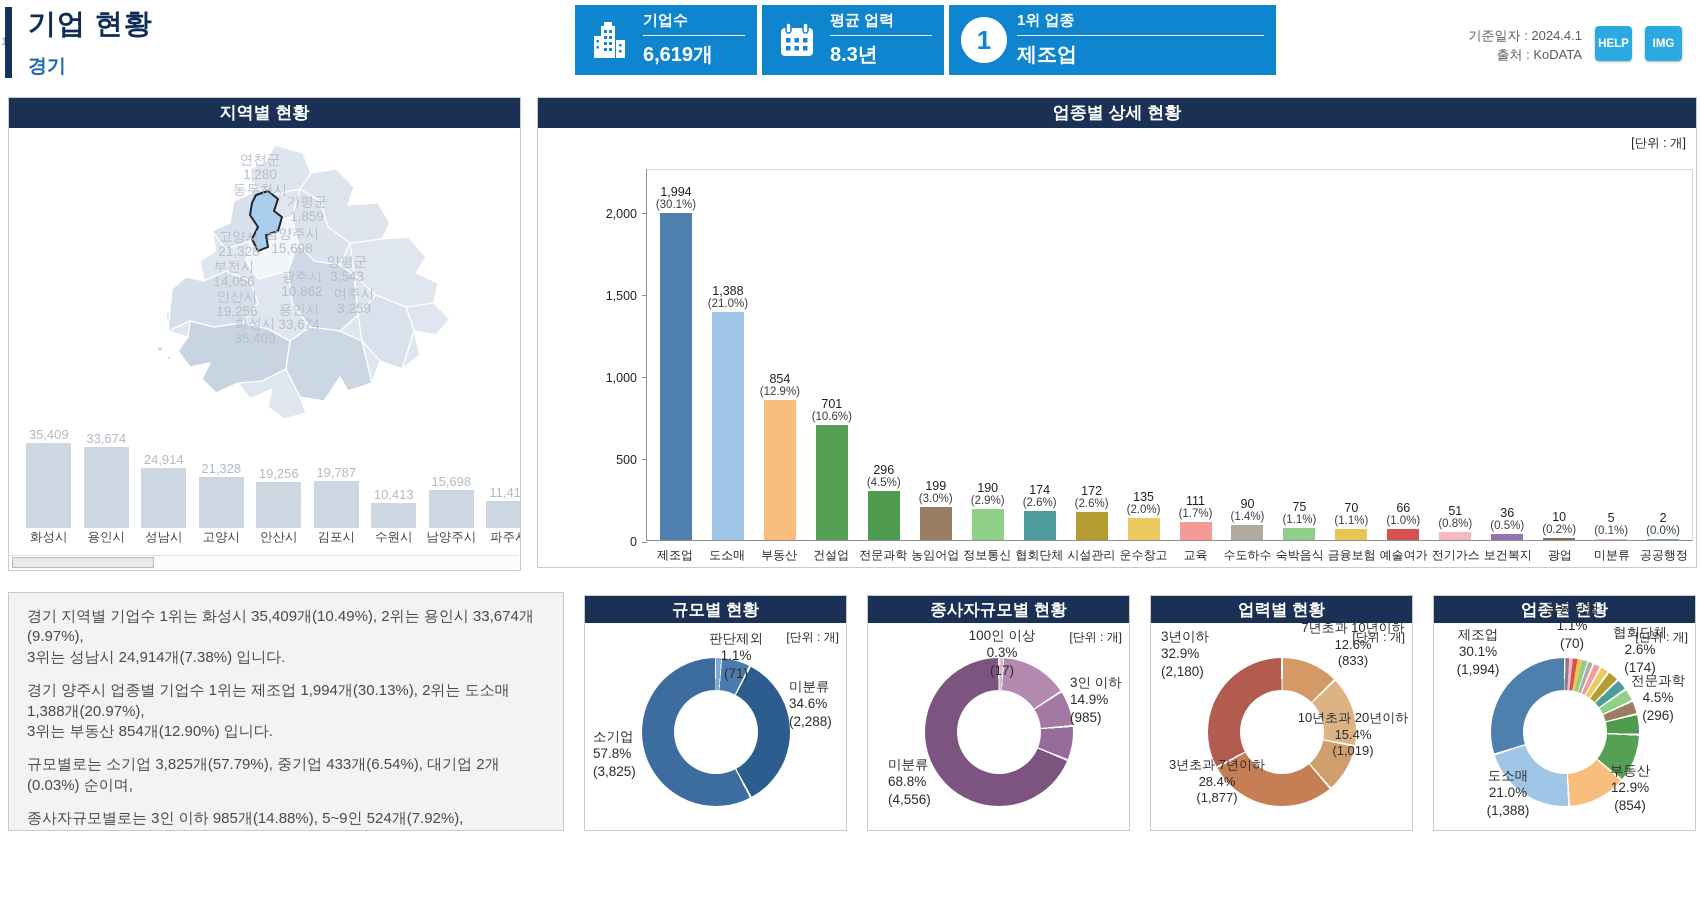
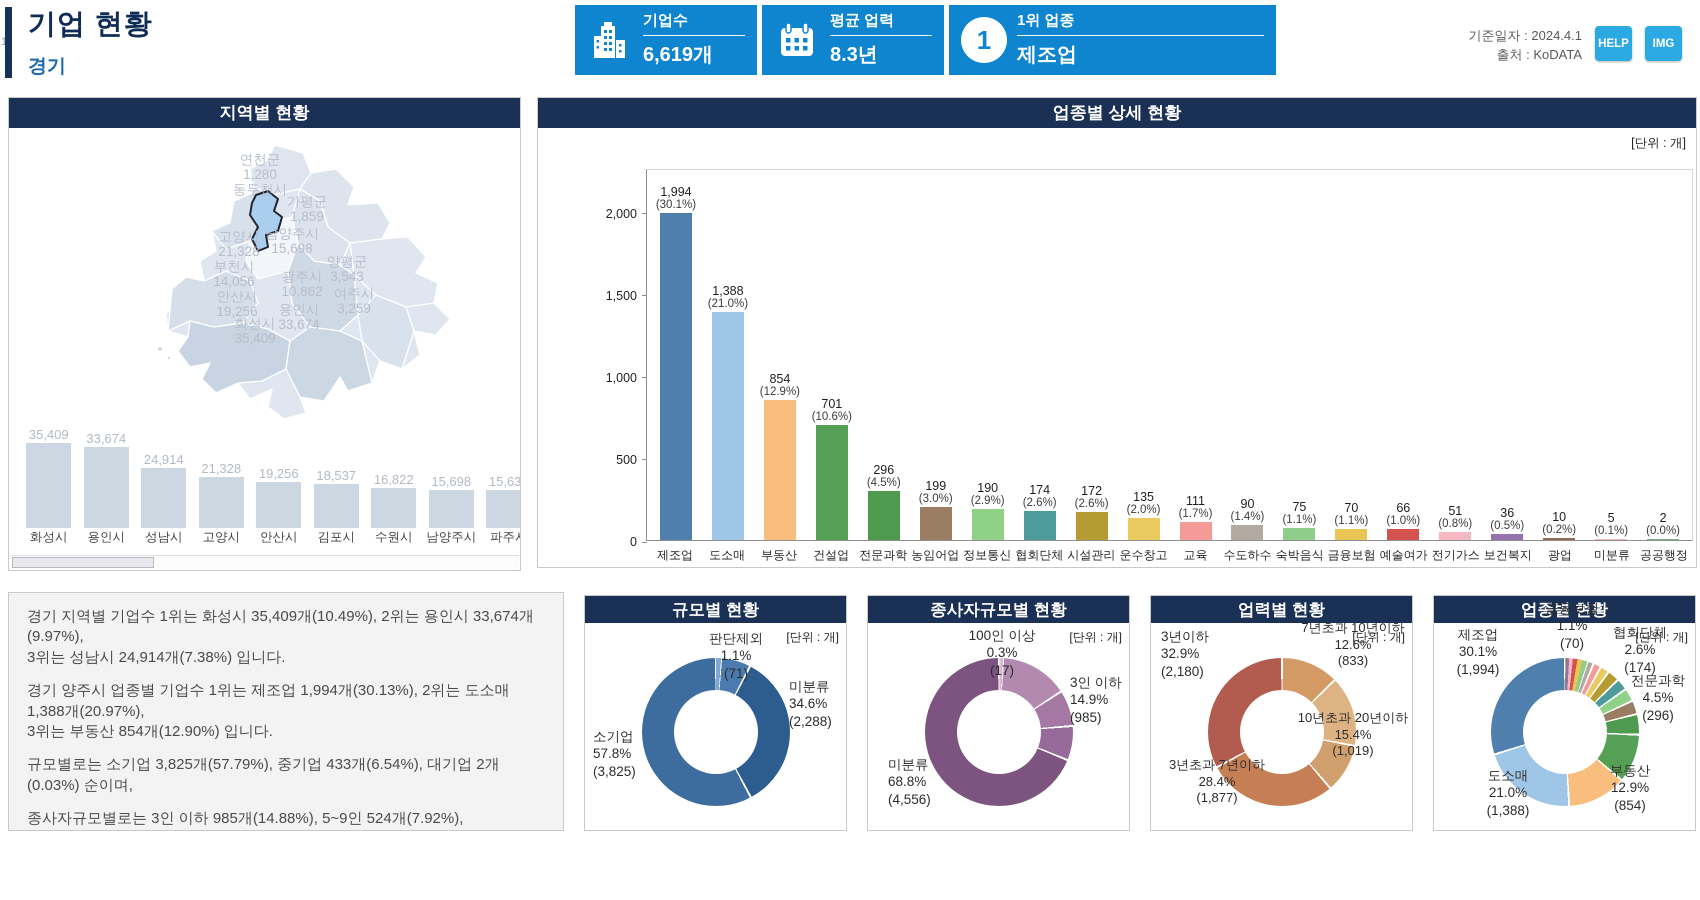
지역별 현황/김포시: 19,787 -> 18,537
지역별 현황/수원시: 10,413 -> 16,822
지역별 현황/파주시: 11,419 -> 15,637
